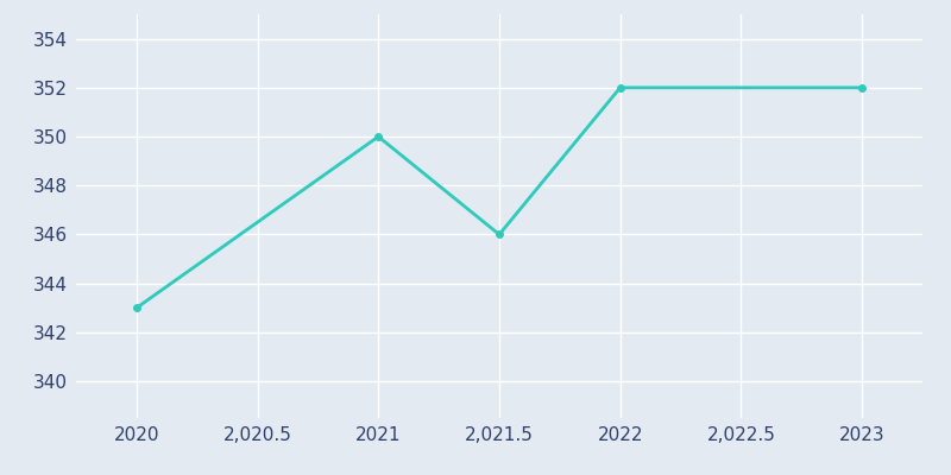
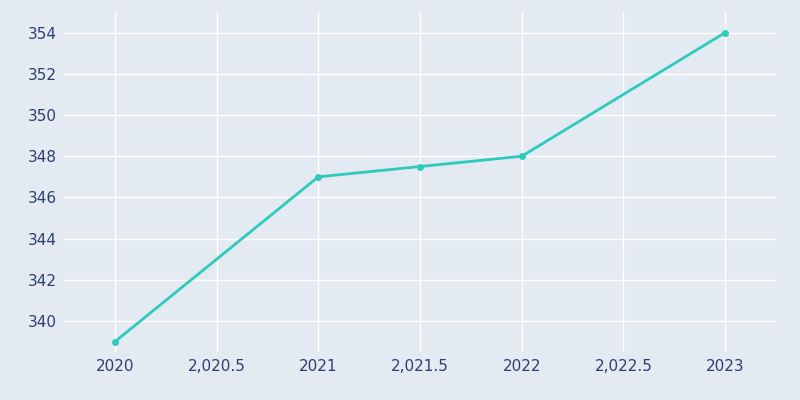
2020: 343.0 -> 339.0
2021: 350.0 -> 347.0
2,021.5: 346.0 -> 347.5
2022: 352.0 -> 348.0
2023: 352.0 -> 354.0
